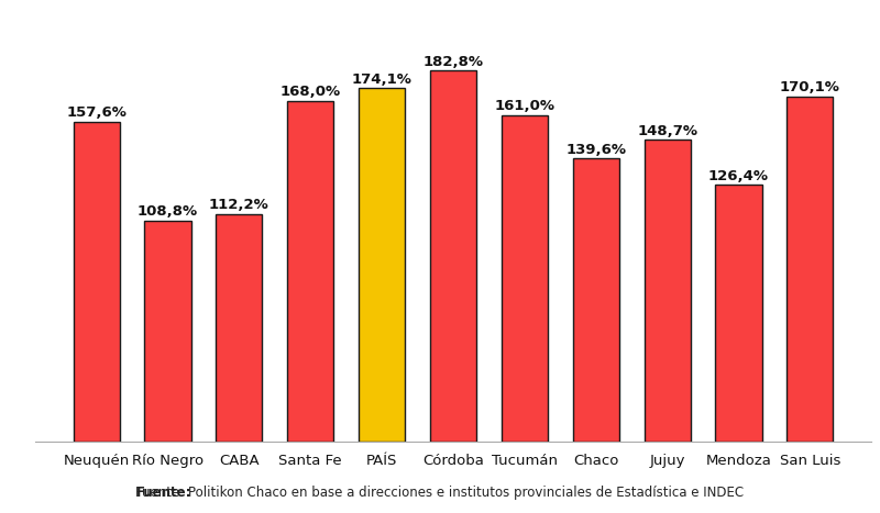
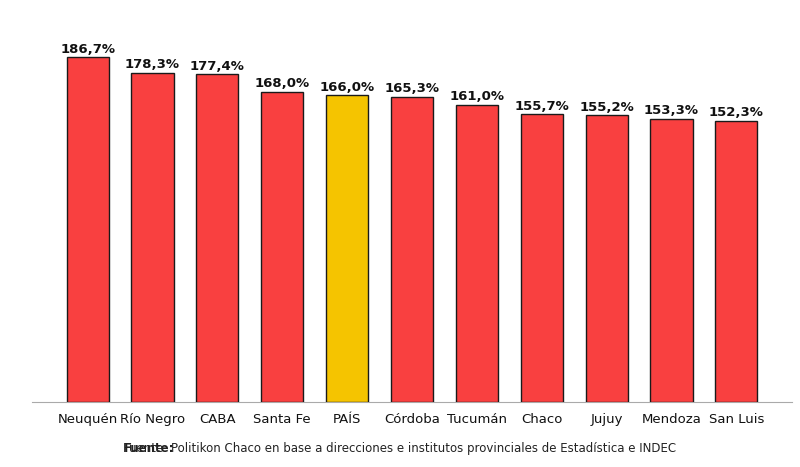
Neuquén: 157,6% -> 186,7%
Río Negro: 108,8% -> 178,3%
CABA: 112,2% -> 177,4%
PAÍS: 174,1% -> 166,0%
Córdoba: 182,8% -> 165,3%
Chaco: 139,6% -> 155,7%
Jujuy: 148,7% -> 155,2%
Mendoza: 126,4% -> 153,3%
San Luis: 170,1% -> 152,3%
